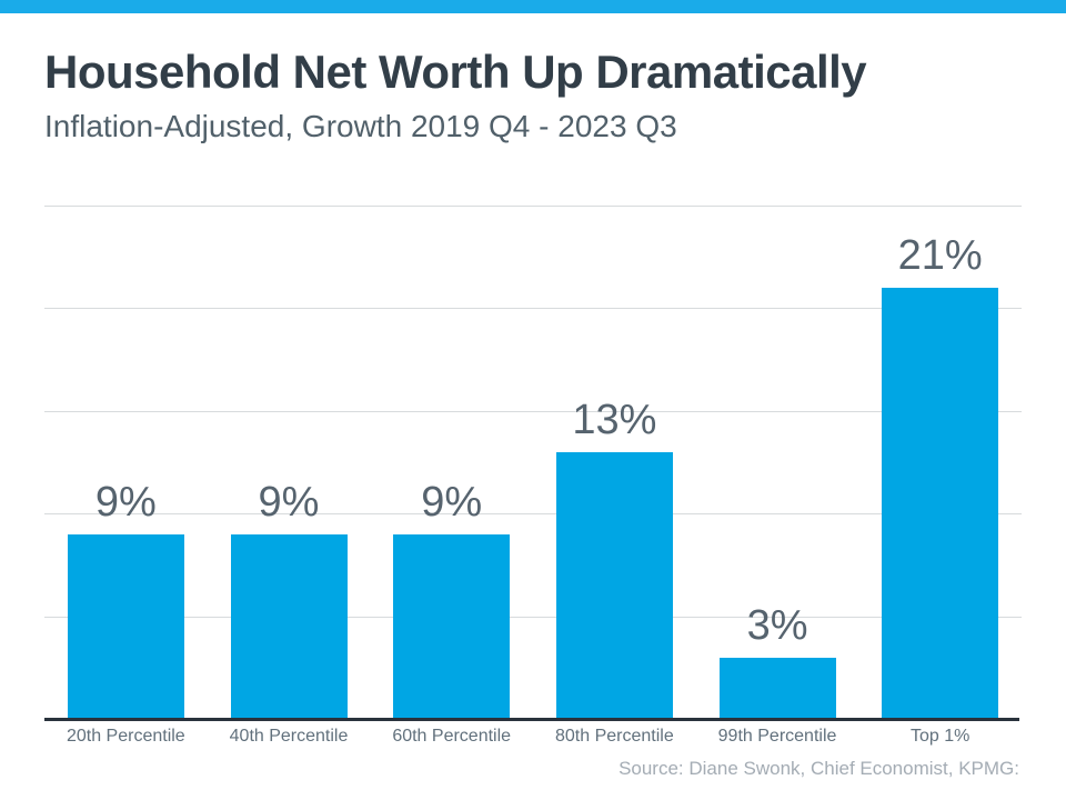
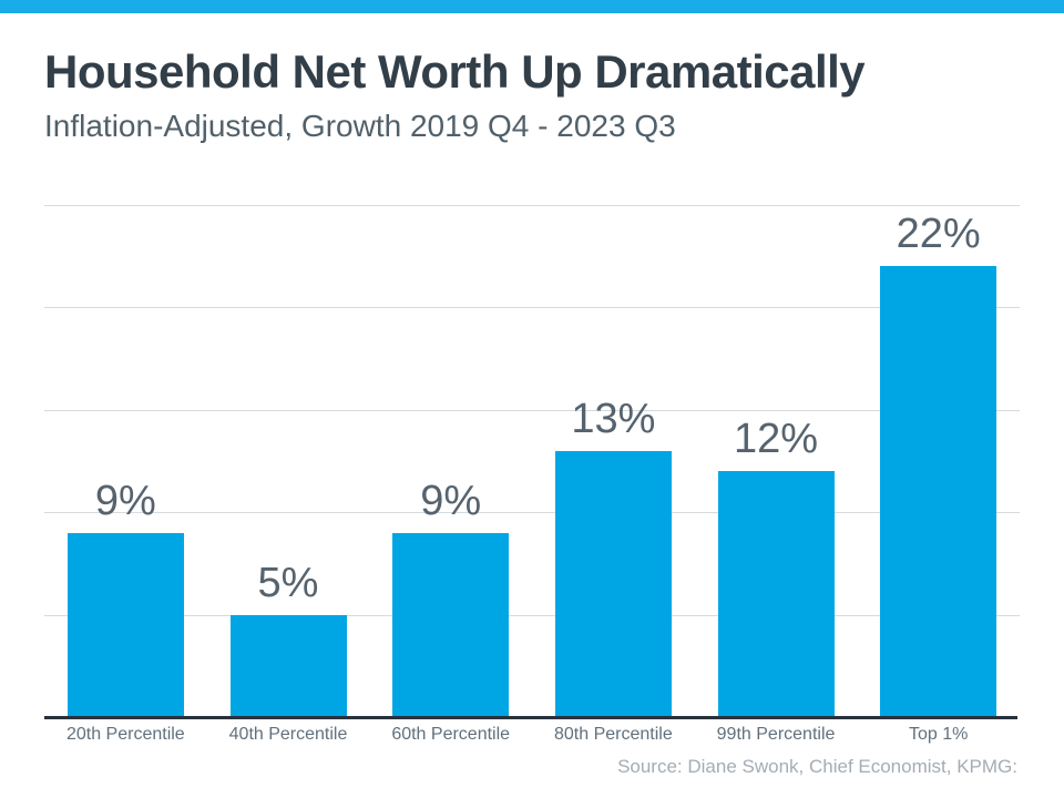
40th Percentile: 9% -> 5%
99th Percentile: 3% -> 12%
Top 1%: 21% -> 22%
